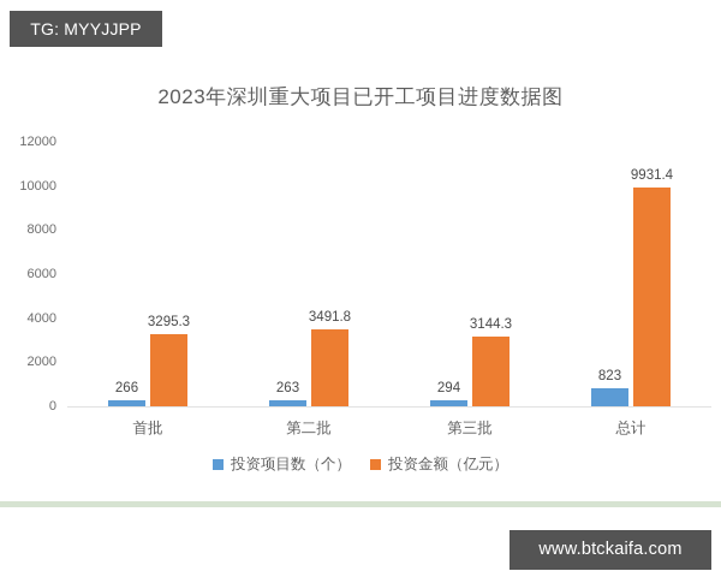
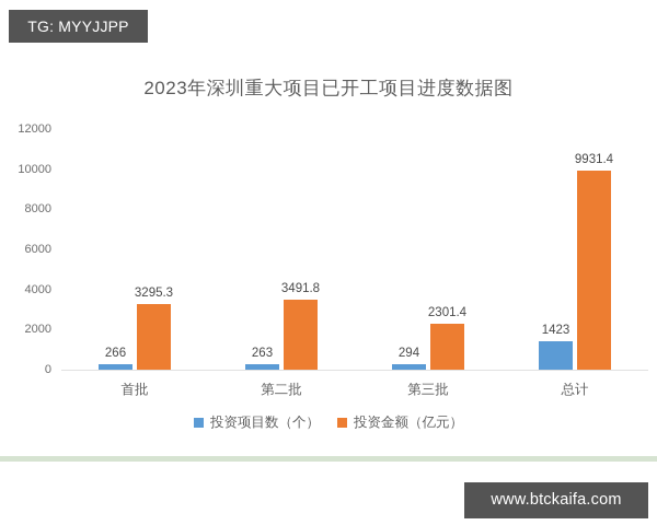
投资金额（亿元）/第三批: 3144.3 -> 2301.4
投资项目数（个）/总计: 823 -> 1423
